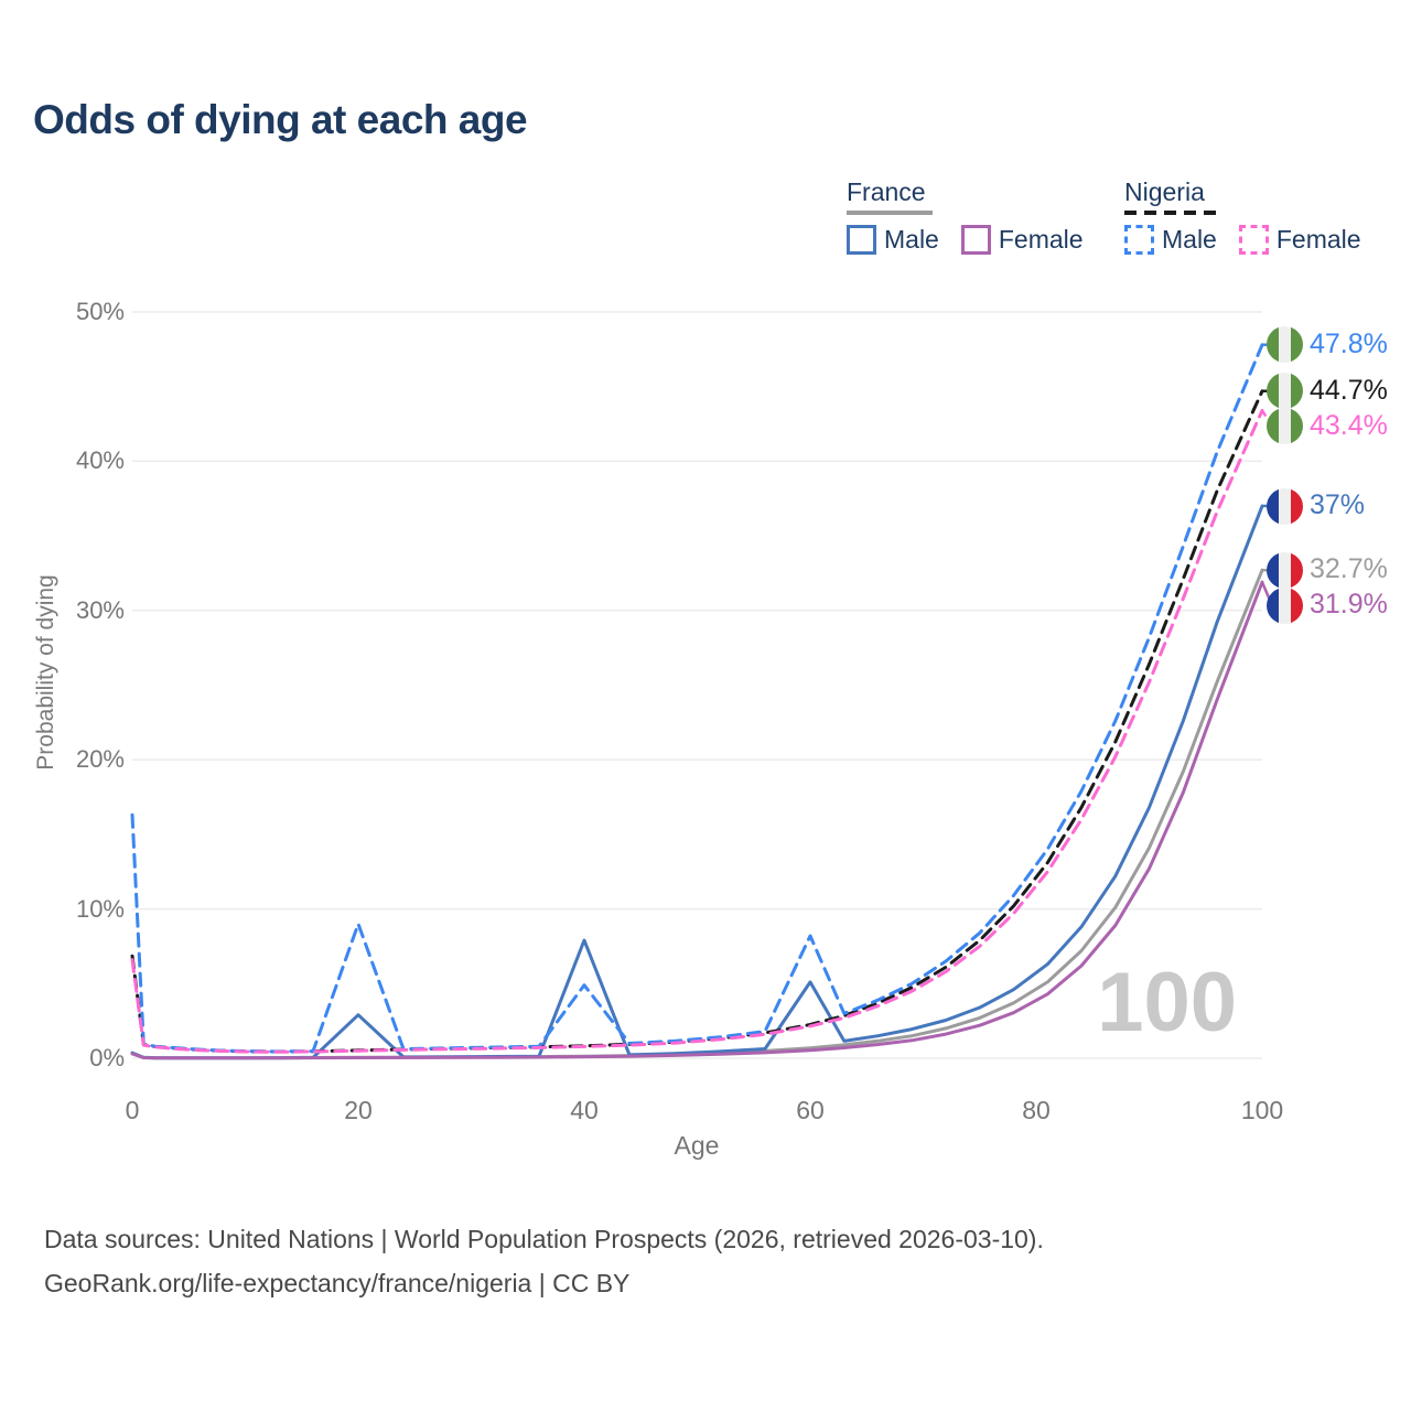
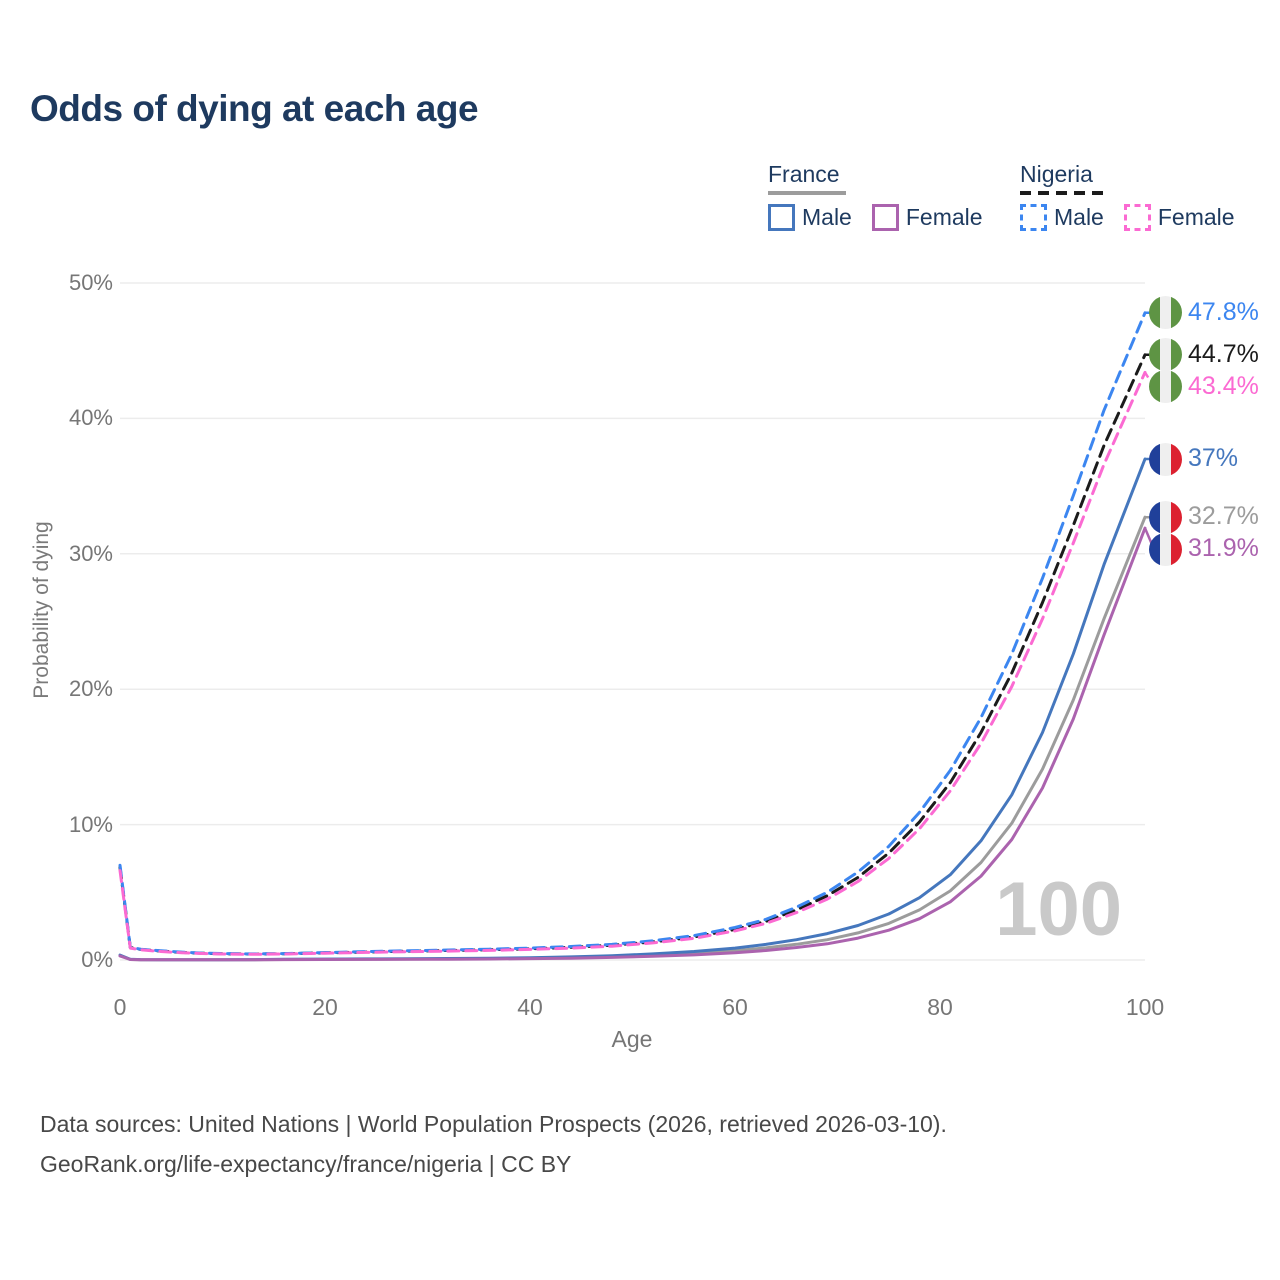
Nigeria Male/0: 16.3% -> 7.0%
France Male/20: 2.9% -> 0.1%
Nigeria Male/20: 9.0% -> 0.6%
France Male/40: 7.9% -> 0.2%
Nigeria Male/40: 4.9% -> 0.9%
France Male/60: 5.1% -> 0.9%
Nigeria Male/60: 8.2% -> 2.4%
